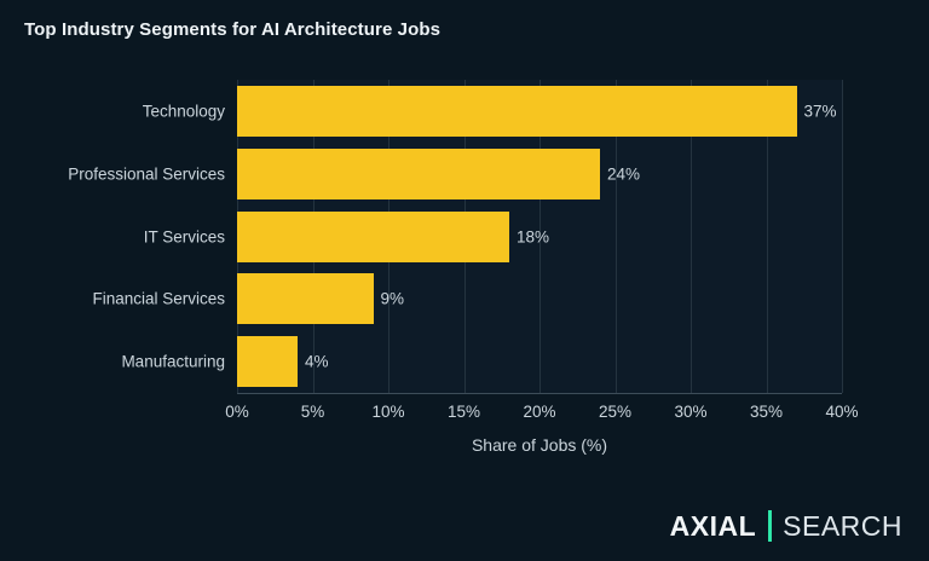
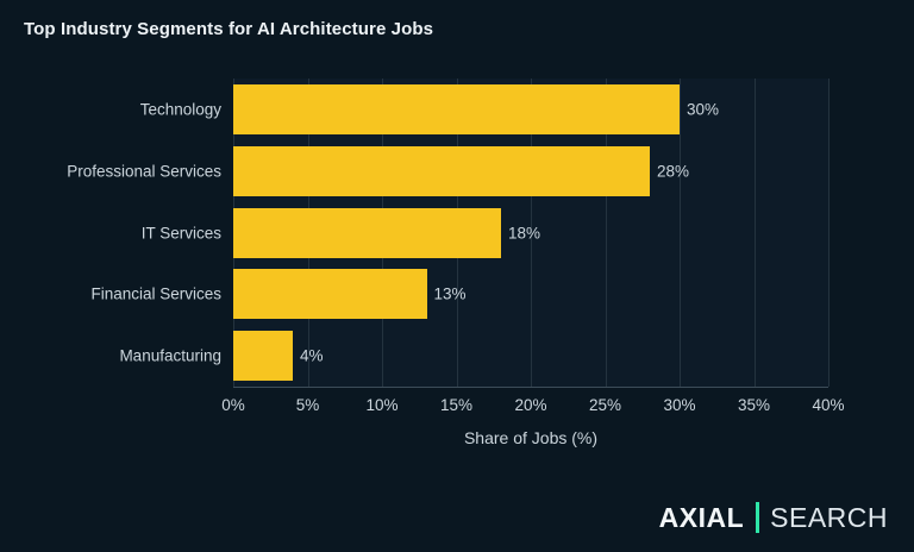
Technology: 37% -> 30%
Professional Services: 24% -> 28%
Financial Services: 9% -> 13%
